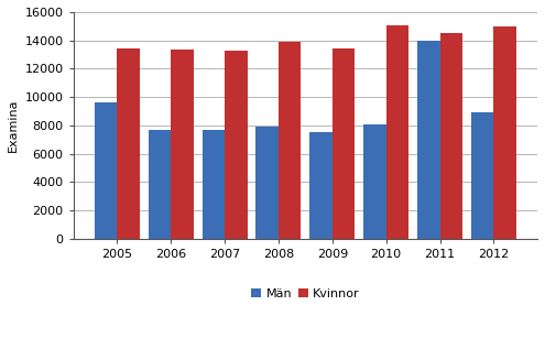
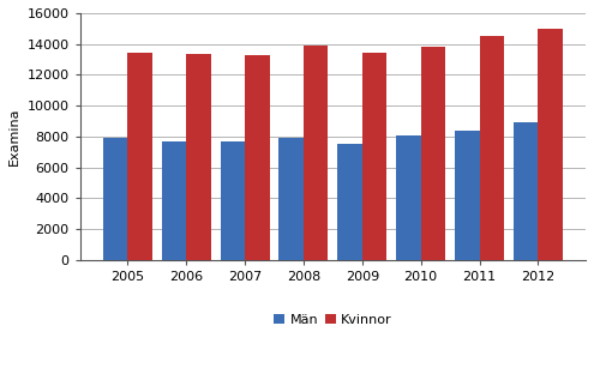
Män/2005: 9600 -> 7900
Kvinnor/2010: 15100 -> 13800
Män/2011: 14000 -> 8400
